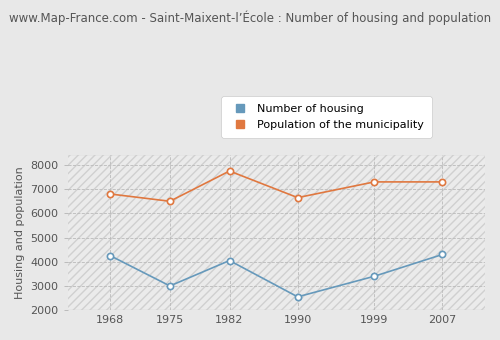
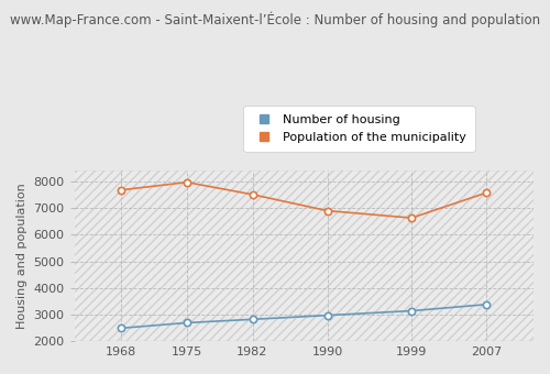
Number of housing/1968: 4250 -> 2490
Population of the municipality/1968: 6800 -> 7680
Number of housing/1975: 3000 -> 2690
Population of the municipality/1975: 6500 -> 7970
Number of housing/1982: 4050 -> 2820
Population of the municipality/1982: 7750 -> 7510
Number of housing/1990: 2550 -> 2970
Population of the municipality/1990: 6650 -> 6900
Number of housing/1999: 3400 -> 3140
Population of the municipality/1999: 7300 -> 6630
Number of housing/2007: 4300 -> 3380
Population of the municipality/2007: 7300 -> 7580
